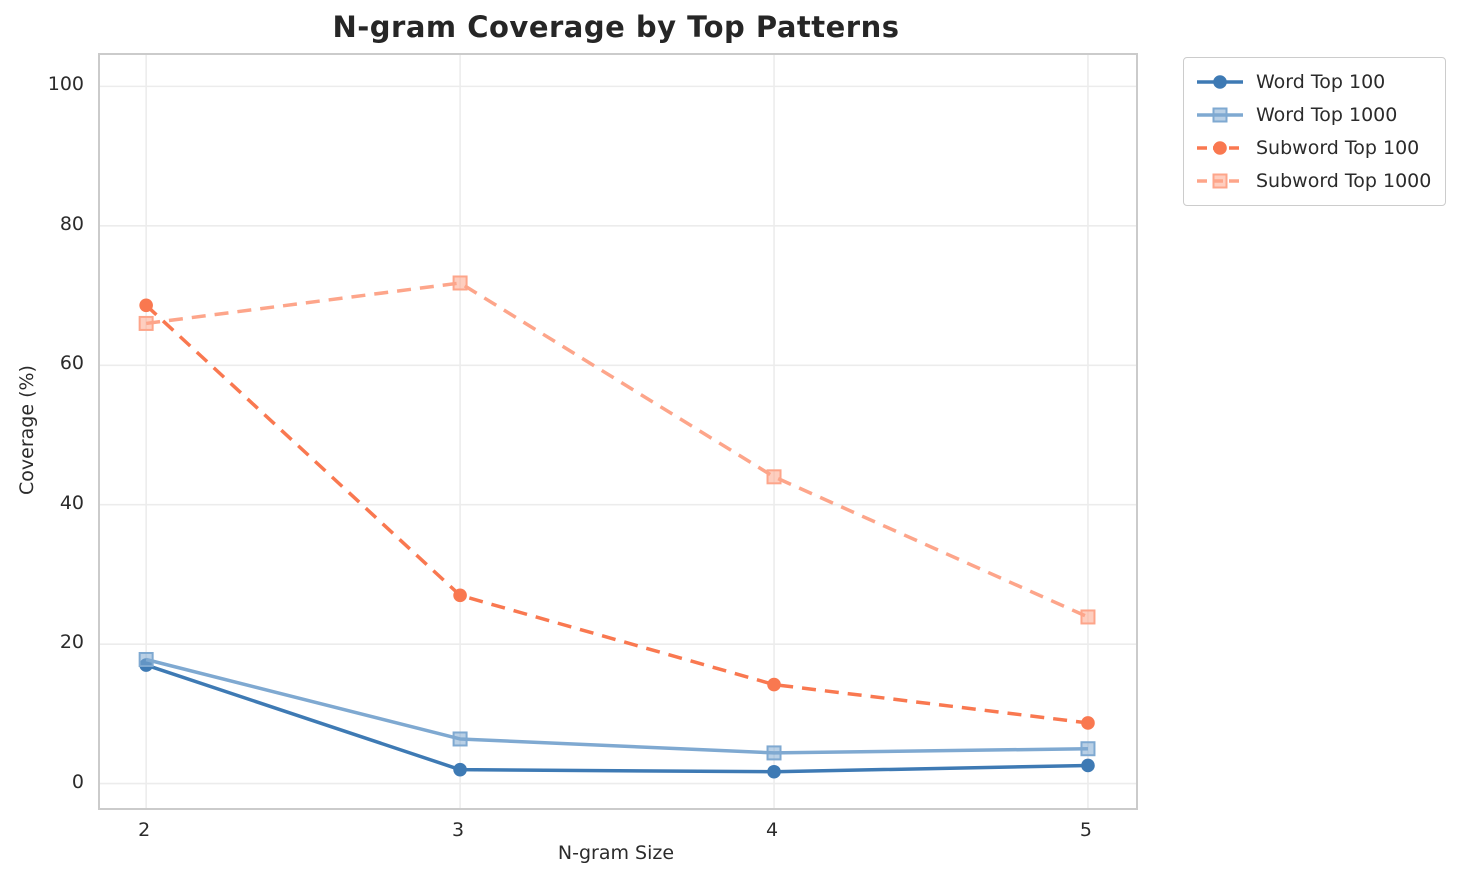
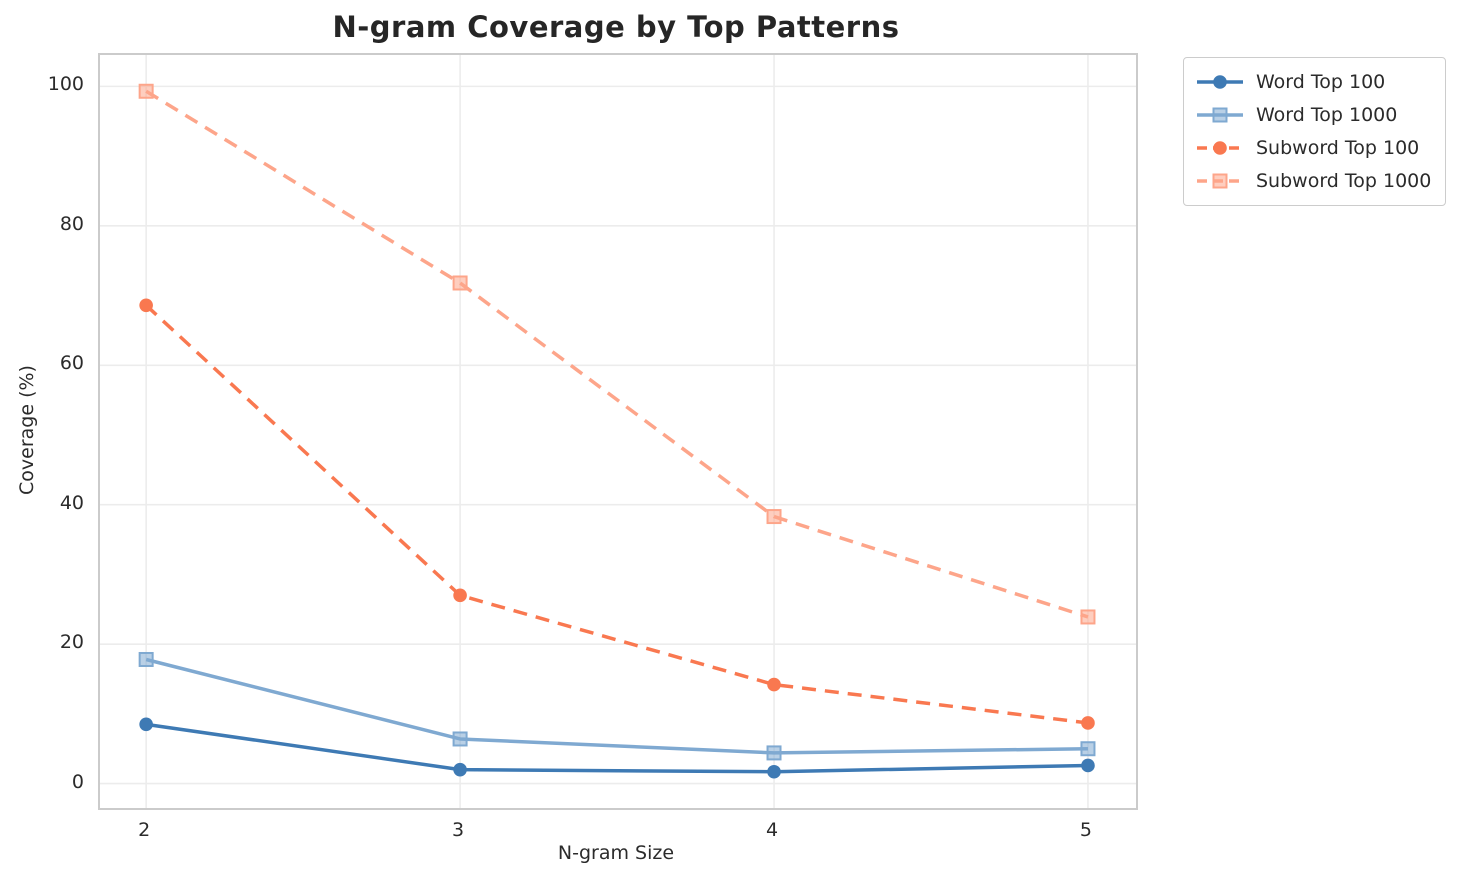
Word Top 100/2: 17 -> 8
Subword Top 1000/2: 66 -> 99
Subword Top 1000/4: 44 -> 38
